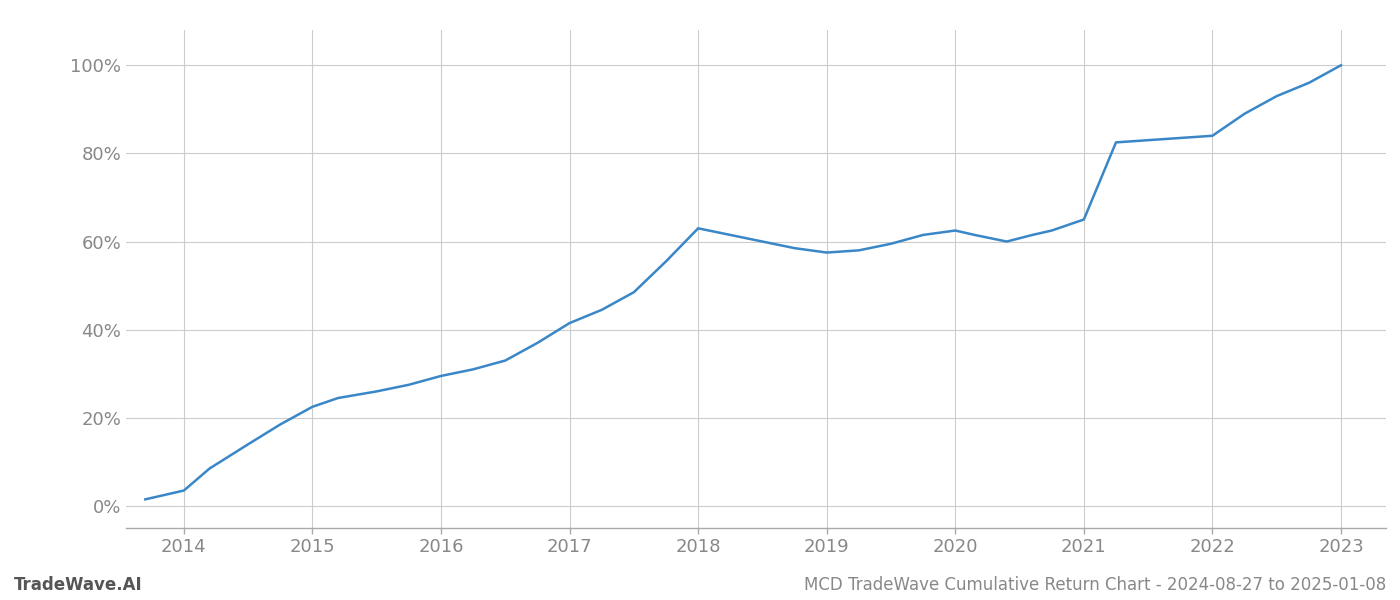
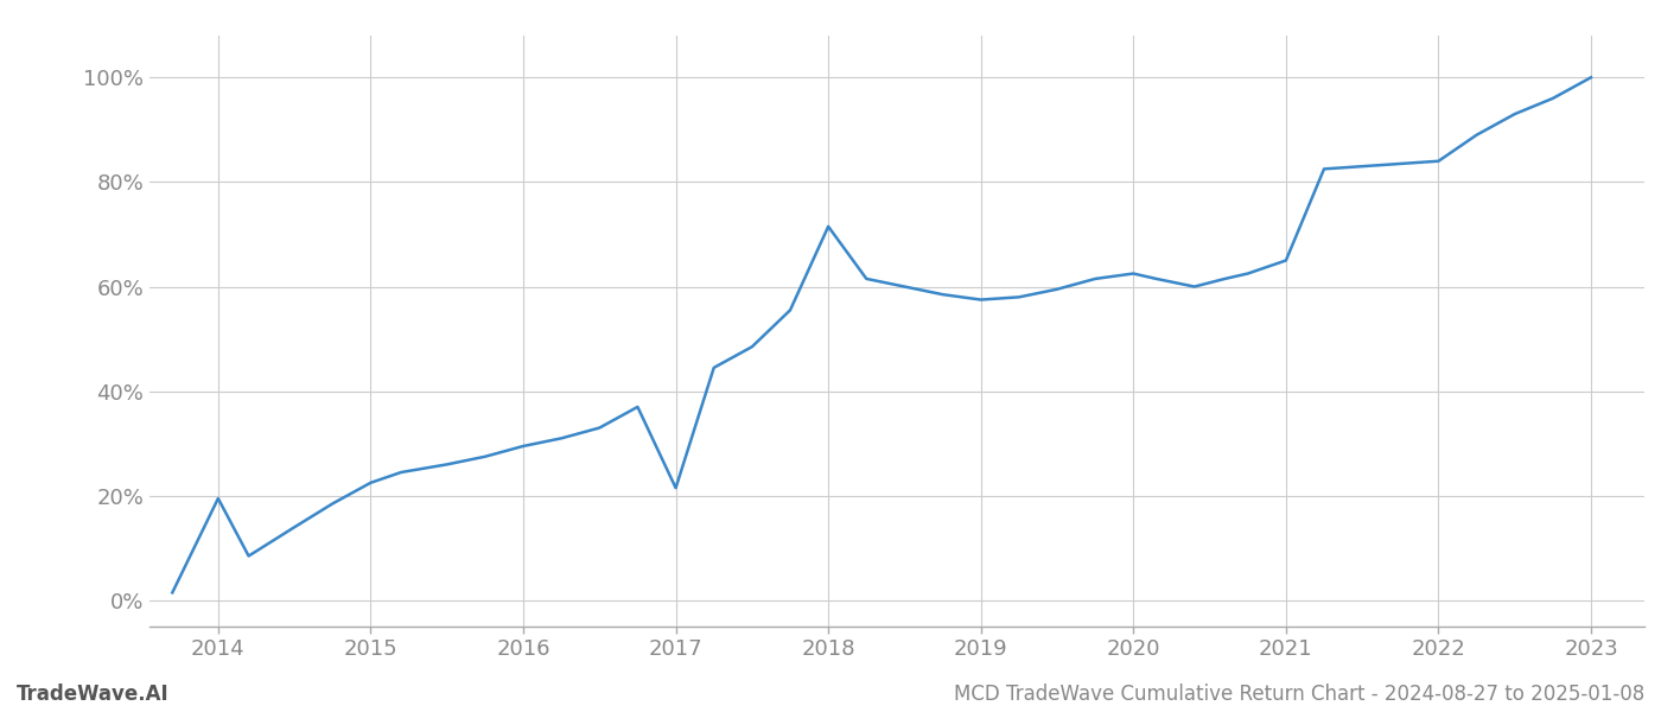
2014: 3.5% -> 19.5%
2017: 41.5% -> 21.5%
2018: 63.0% -> 71.5%
